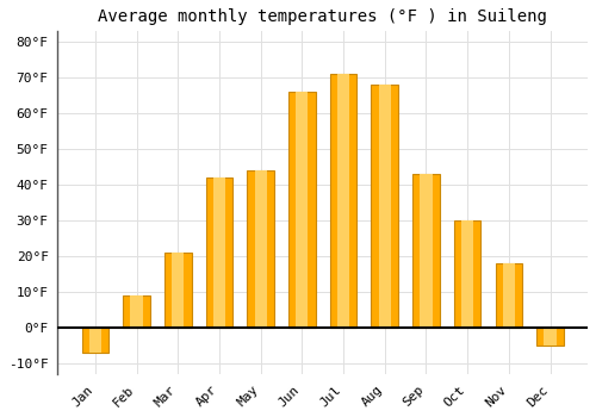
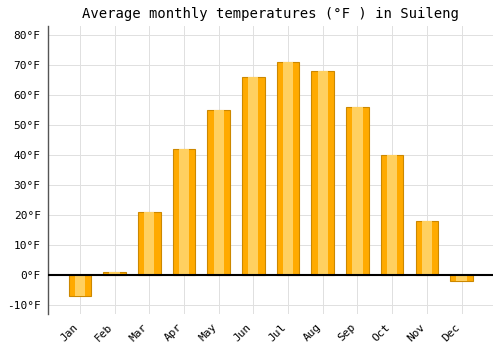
Feb: 9°F -> 1°F
May: 44°F -> 55°F
Sep: 43°F -> 56°F
Oct: 30°F -> 40°F
Dec: -5°F -> -2°F
